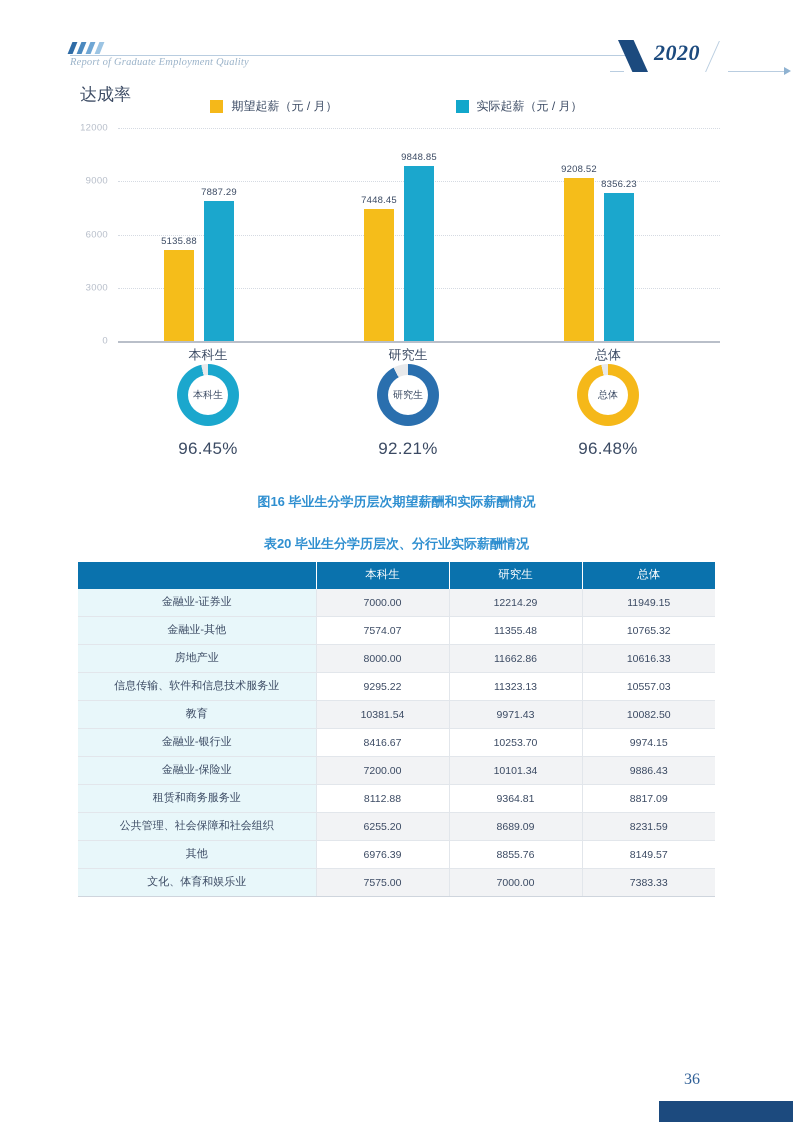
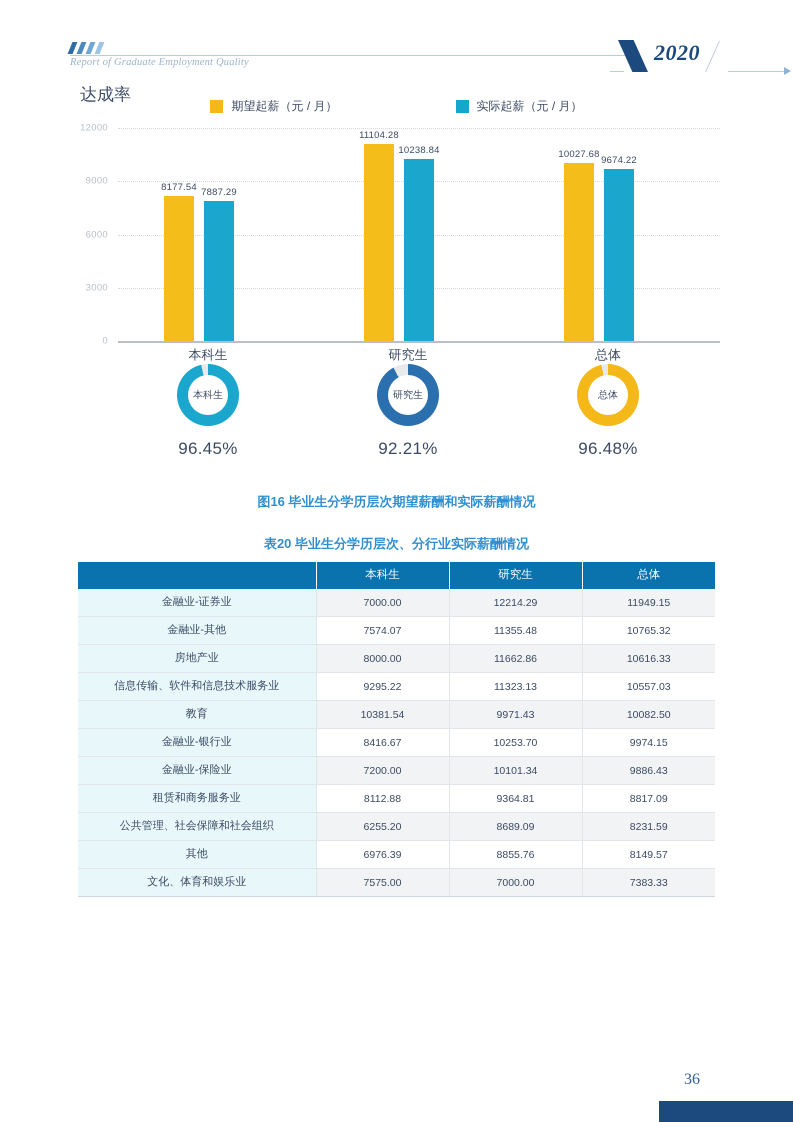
期望起薪（元 / 月）/本科生: 5135.88 -> 8177.54
期望起薪（元 / 月）/研究生: 7448.45 -> 11104.28
实际起薪（元 / 月）/研究生: 9848.85 -> 10238.84
期望起薪（元 / 月）/总体: 9208.52 -> 10027.68
实际起薪（元 / 月）/总体: 8356.23 -> 9674.22
